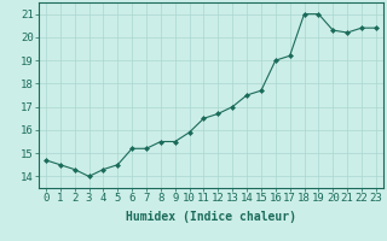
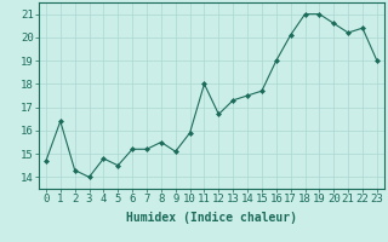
1: 14.5 -> 16.4
4: 14.3 -> 14.8
9: 15.5 -> 15.1
11: 16.5 -> 18.0
13: 17.0 -> 17.3
17: 19.2 -> 20.1
20: 20.3 -> 20.6
23: 20.4 -> 19.0
